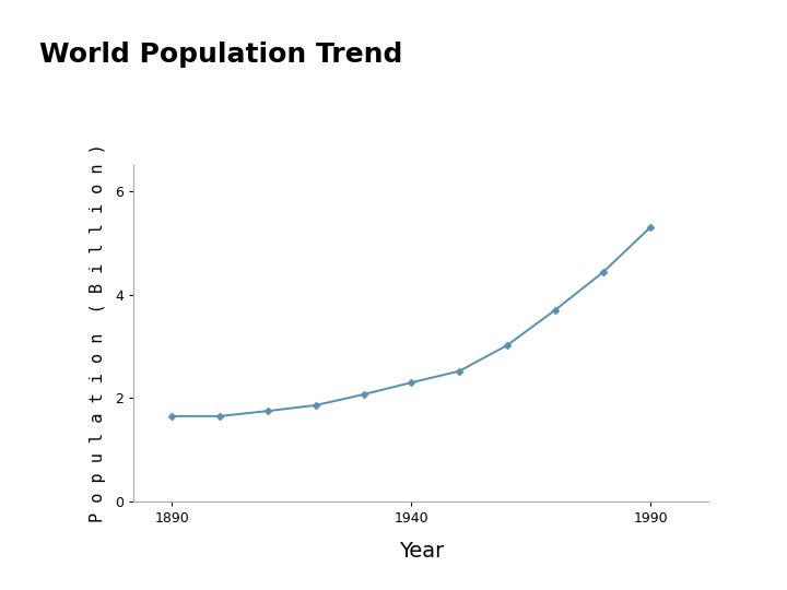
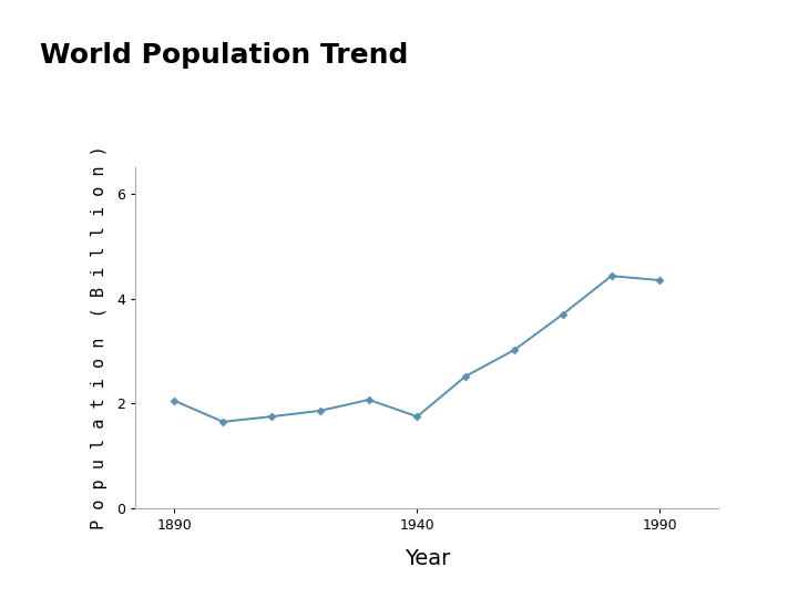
1890: 1.65 -> 2.05
1940: 2.30 -> 1.75
1990: 5.31 -> 4.35
